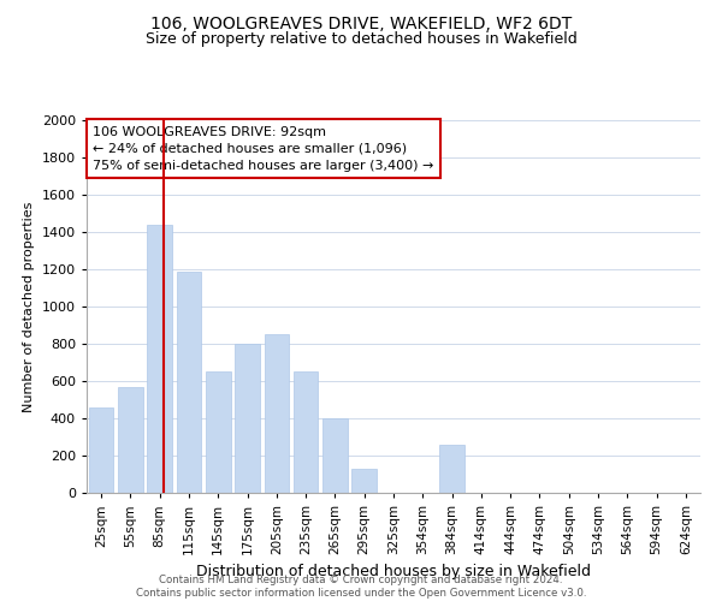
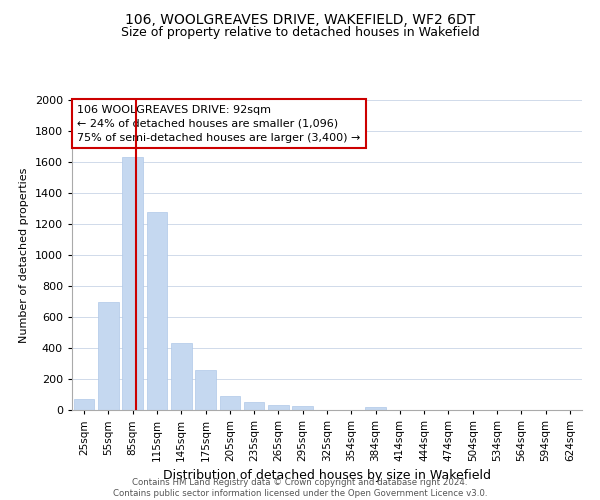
25sqm: 460 -> 70
55sqm: 570 -> 700
85sqm: 1440 -> 1630
115sqm: 1190 -> 1280
145sqm: 650 -> 430
175sqm: 800 -> 260
205sqm: 850 -> 90
235sqm: 650 -> 50
265sqm: 400 -> 40
295sqm: 130 -> 20
384sqm: 260 -> 20
